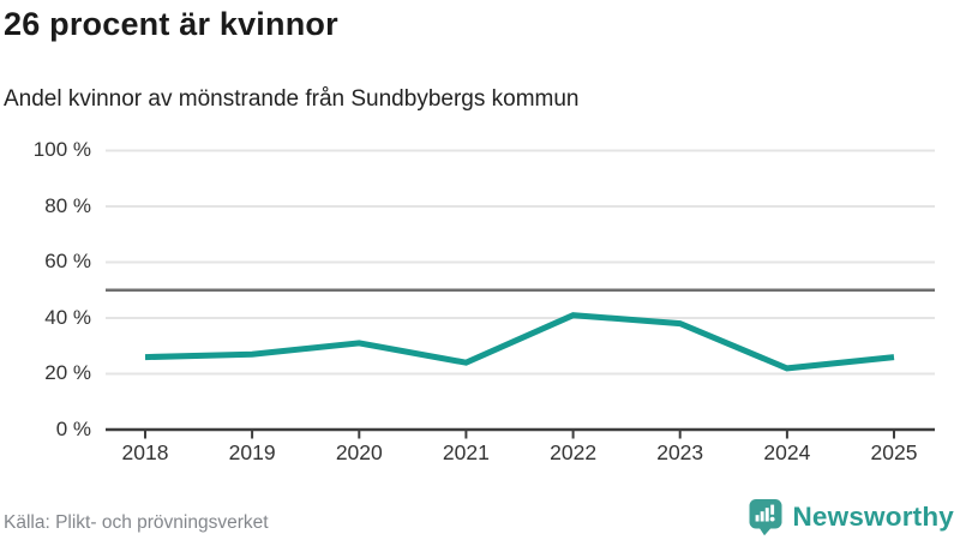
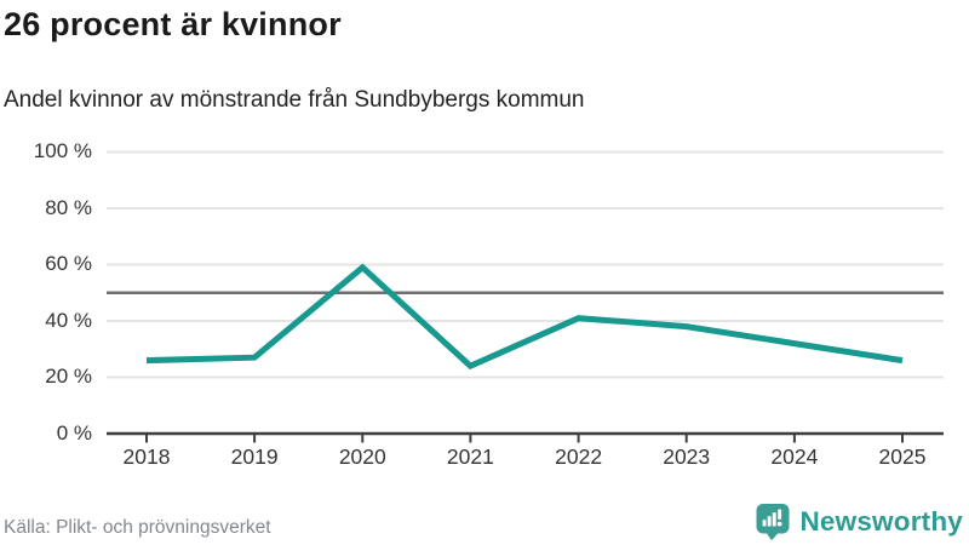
2020: 31% -> 59%
2024: 22% -> 32%
